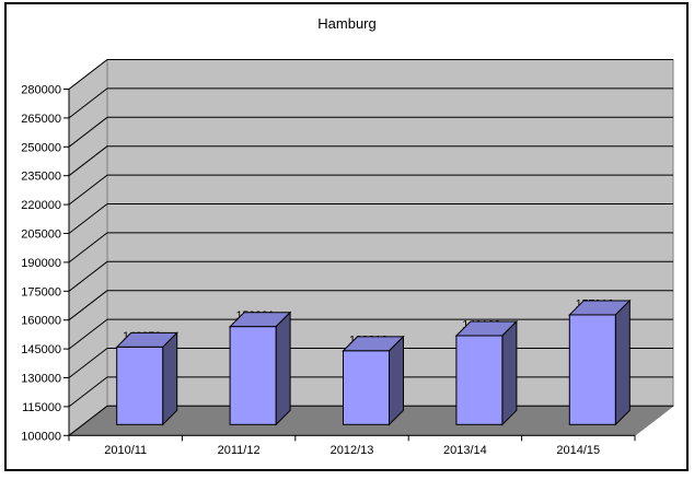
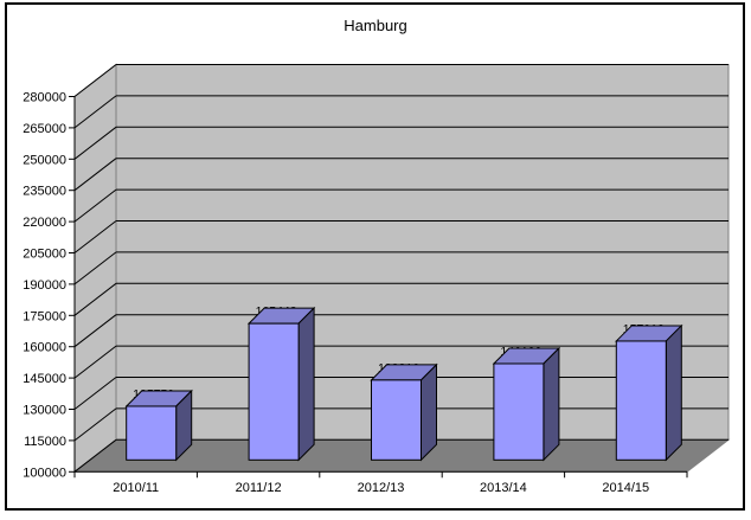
2010/11: 140272 -> 125759
2011/12: 150901 -> 165443
